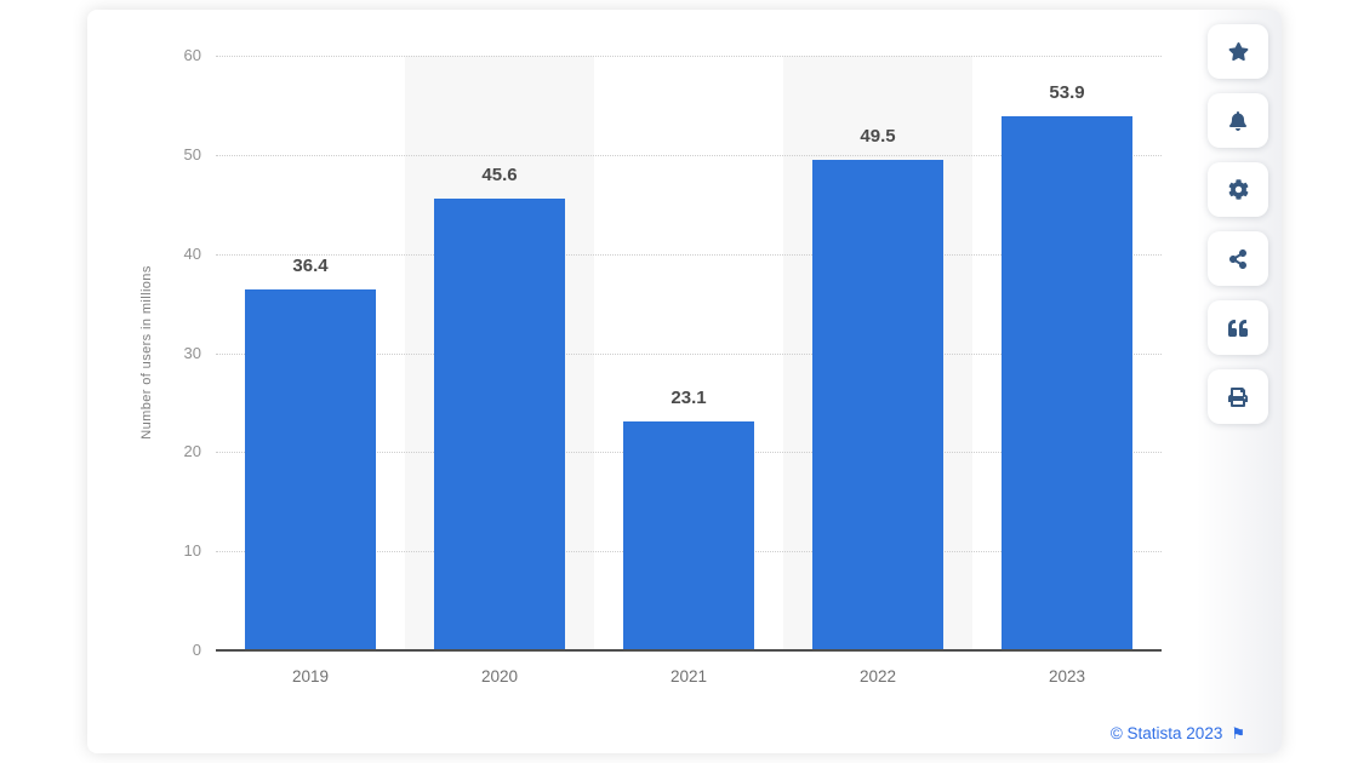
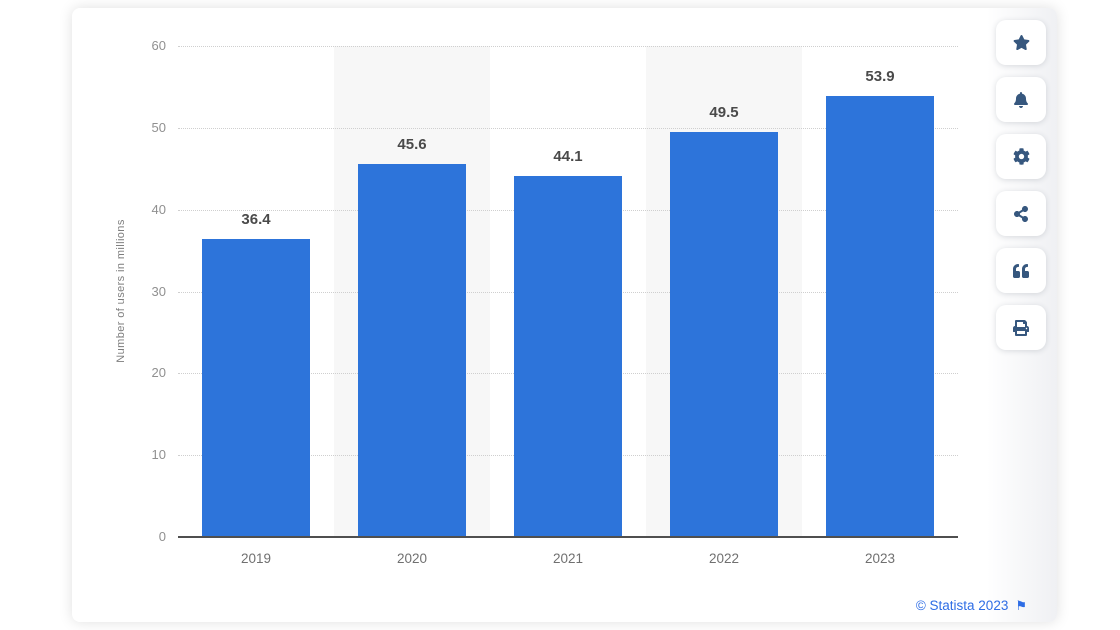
2021: 23.1 -> 44.1
